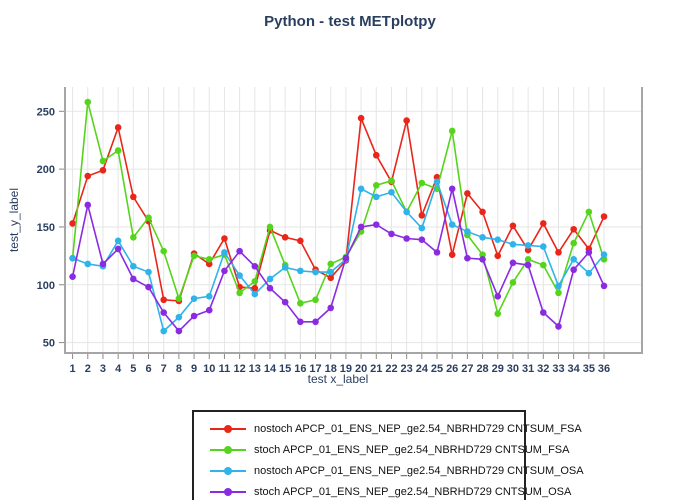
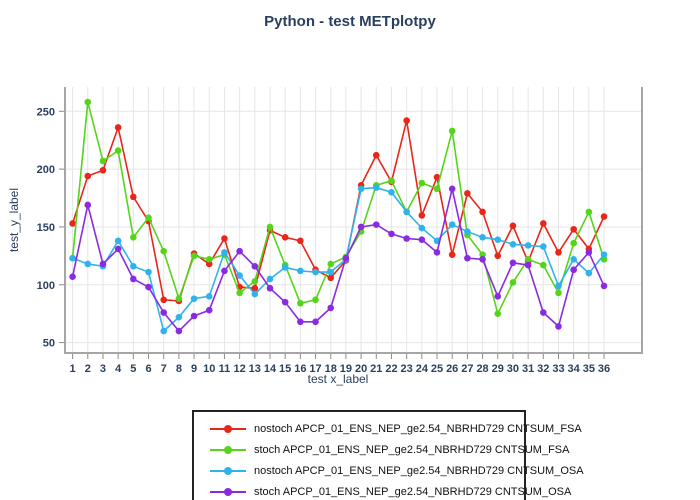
nostoch APCP_01_ENS_NEP_ge2.54_NBRHD729 CNTSUM_FSA/20: 244 -> 186
nostoch APCP_01_ENS_NEP_ge2.54_NBRHD729 CNTSUM_OSA/21: 176 -> 184
nostoch APCP_01_ENS_NEP_ge2.54_NBRHD729 CNTSUM_OSA/25: 189 -> 138
nostoch APCP_01_ENS_NEP_ge2.54_NBRHD729 CNTSUM_FSA/31: 130 -> 120
